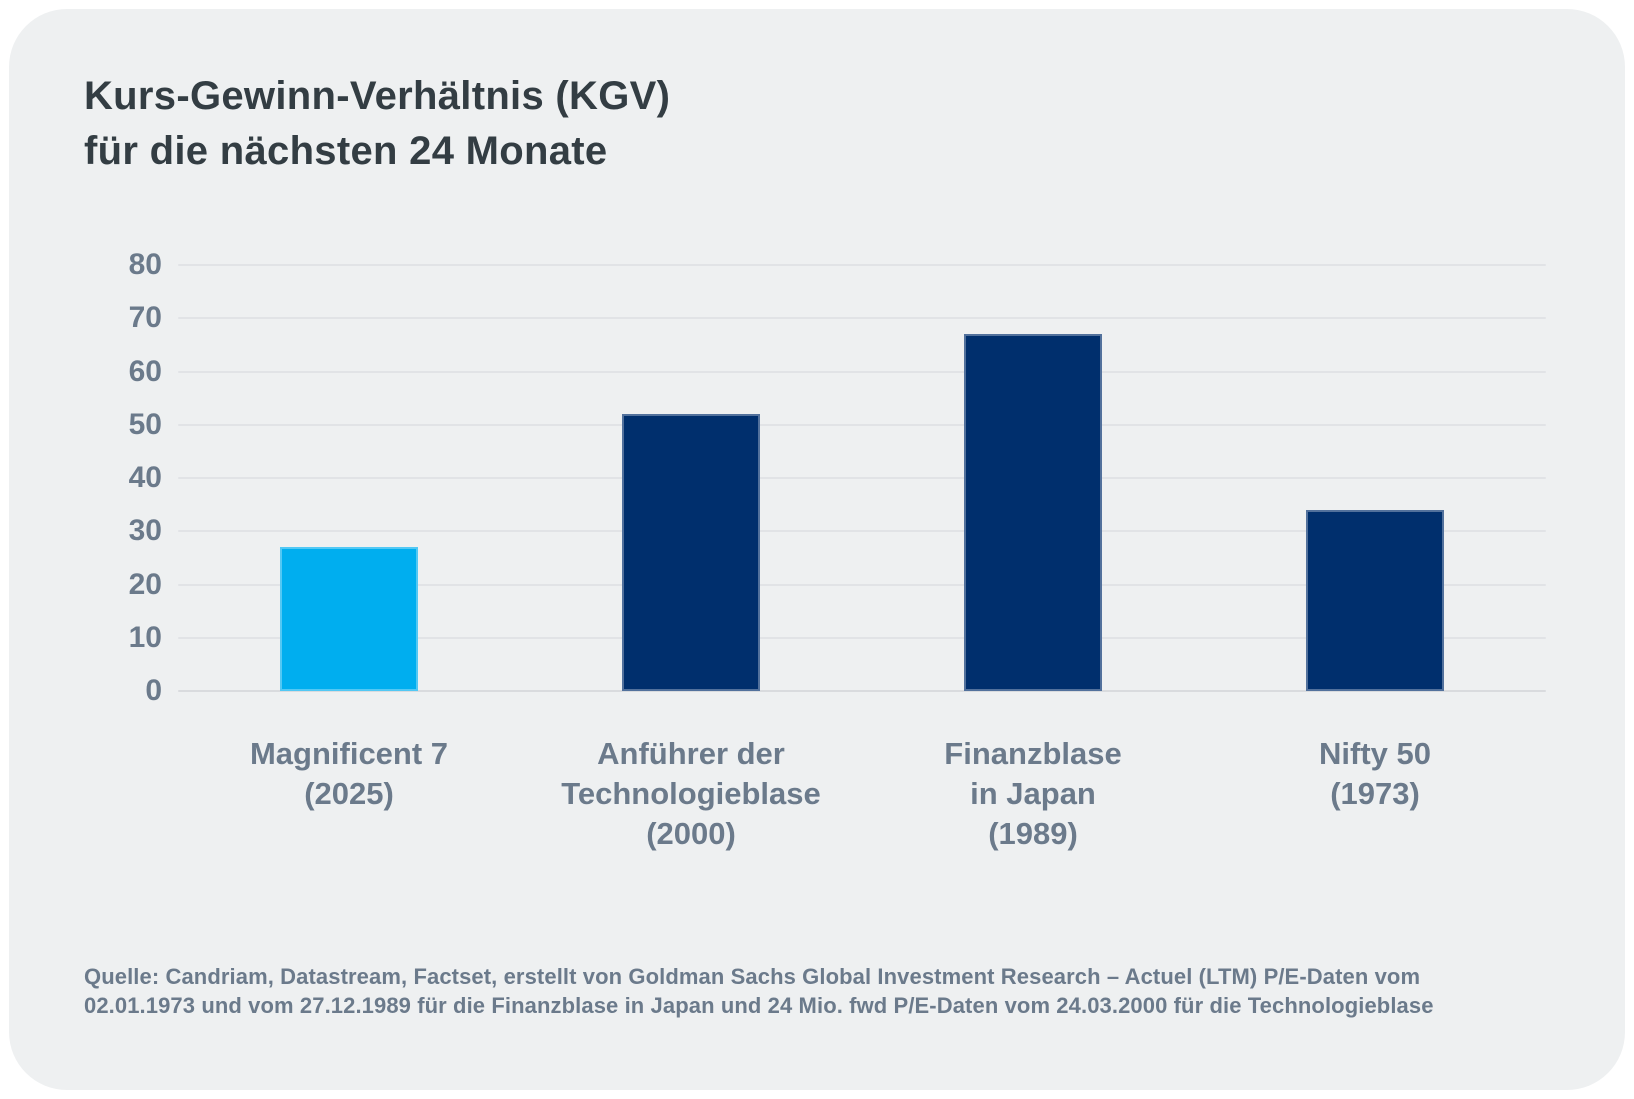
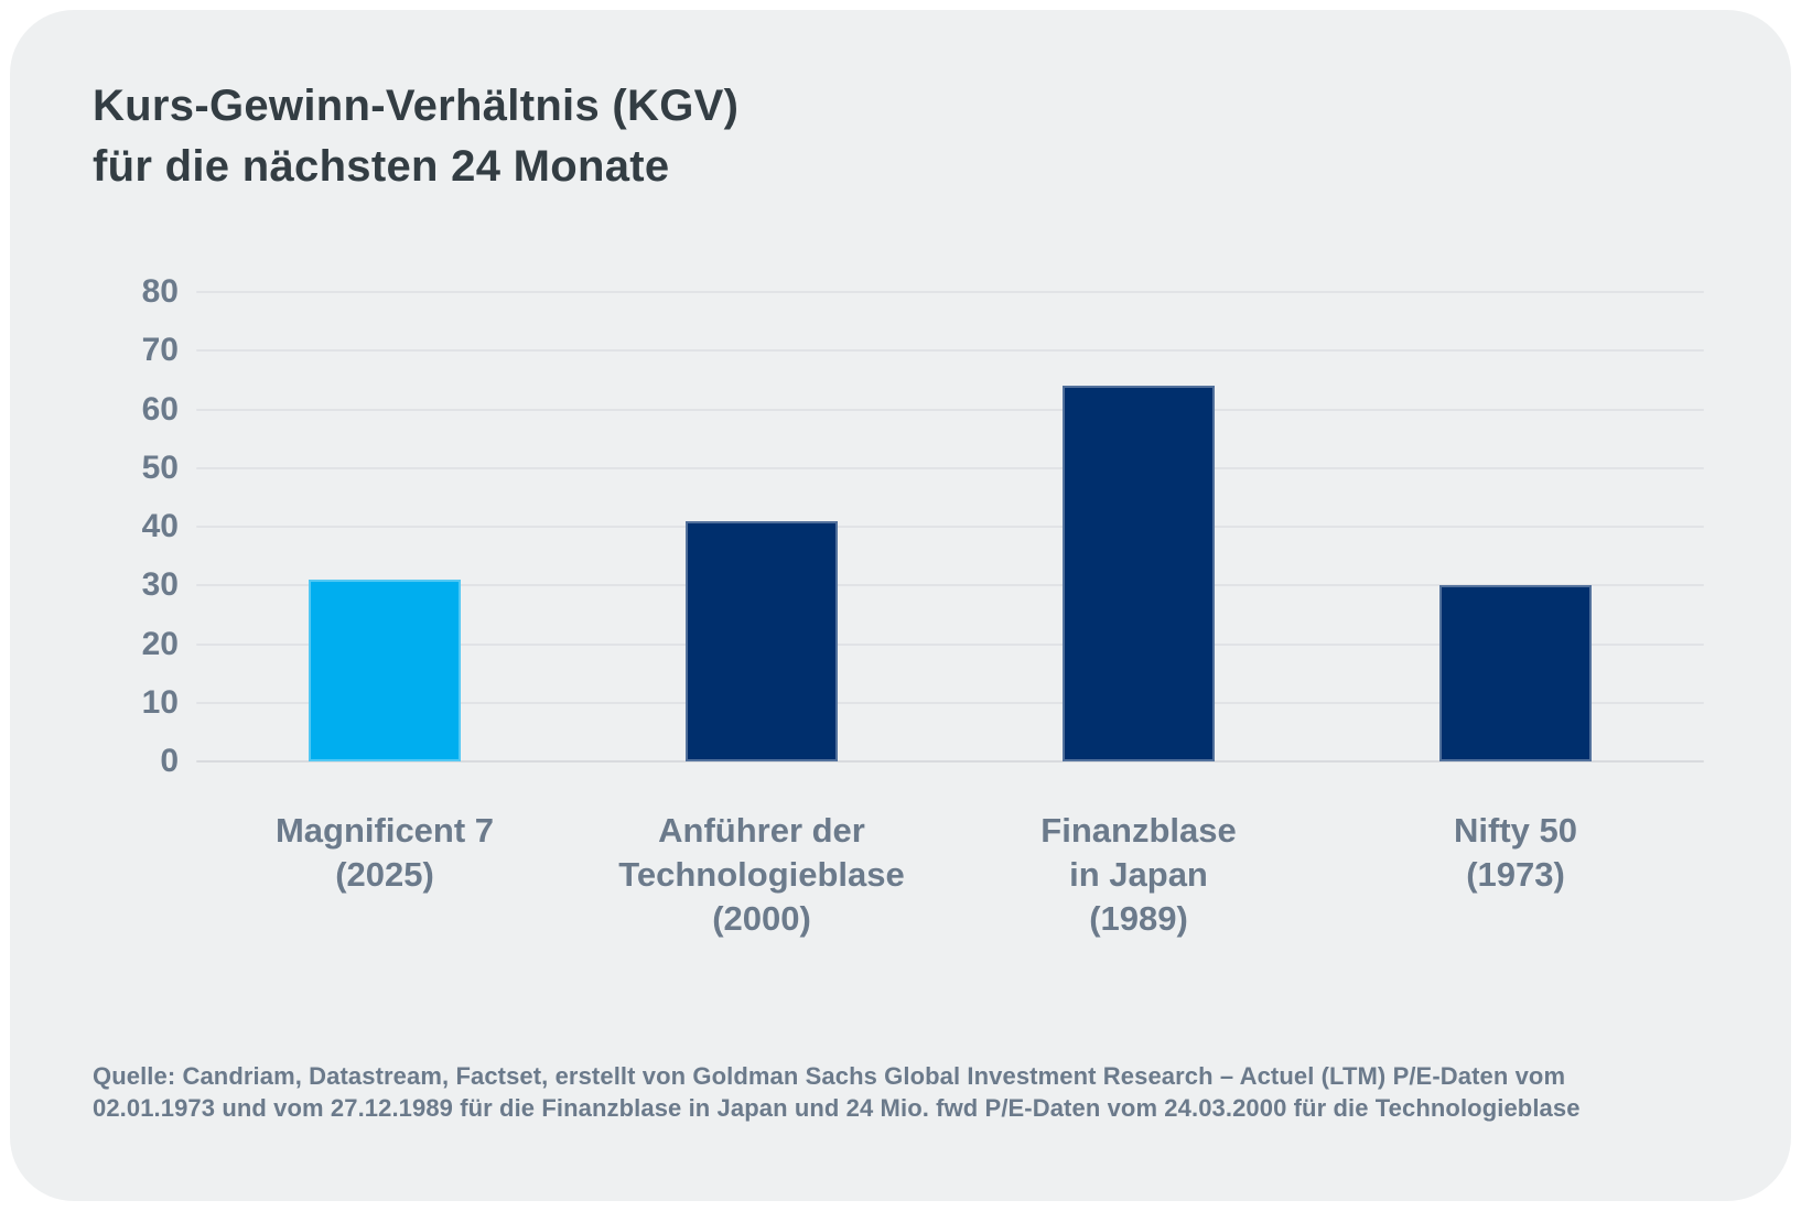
Magnificent 7 (2025): 27 -> 31
Anführer der Technologieblase (2000): 52 -> 41
Finanzblase in Japan (1989): 67 -> 64
Nifty 50 (1973): 34 -> 30
